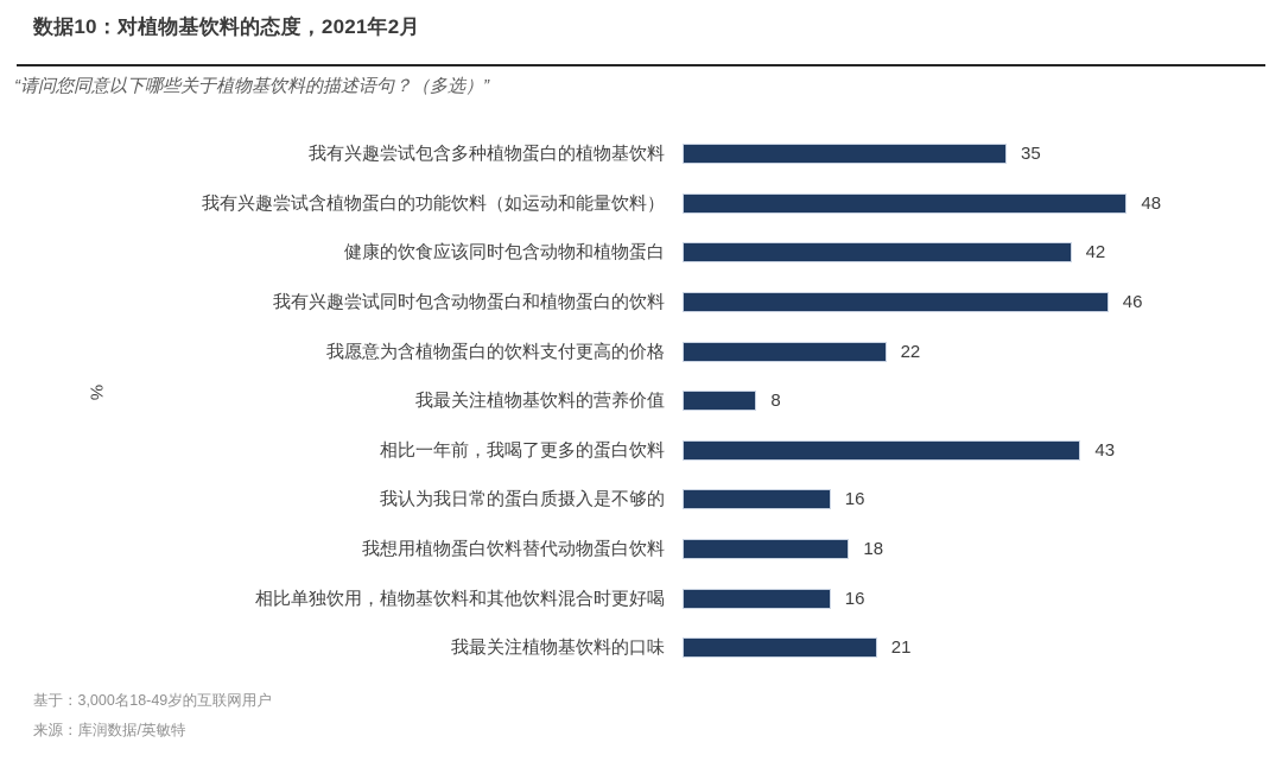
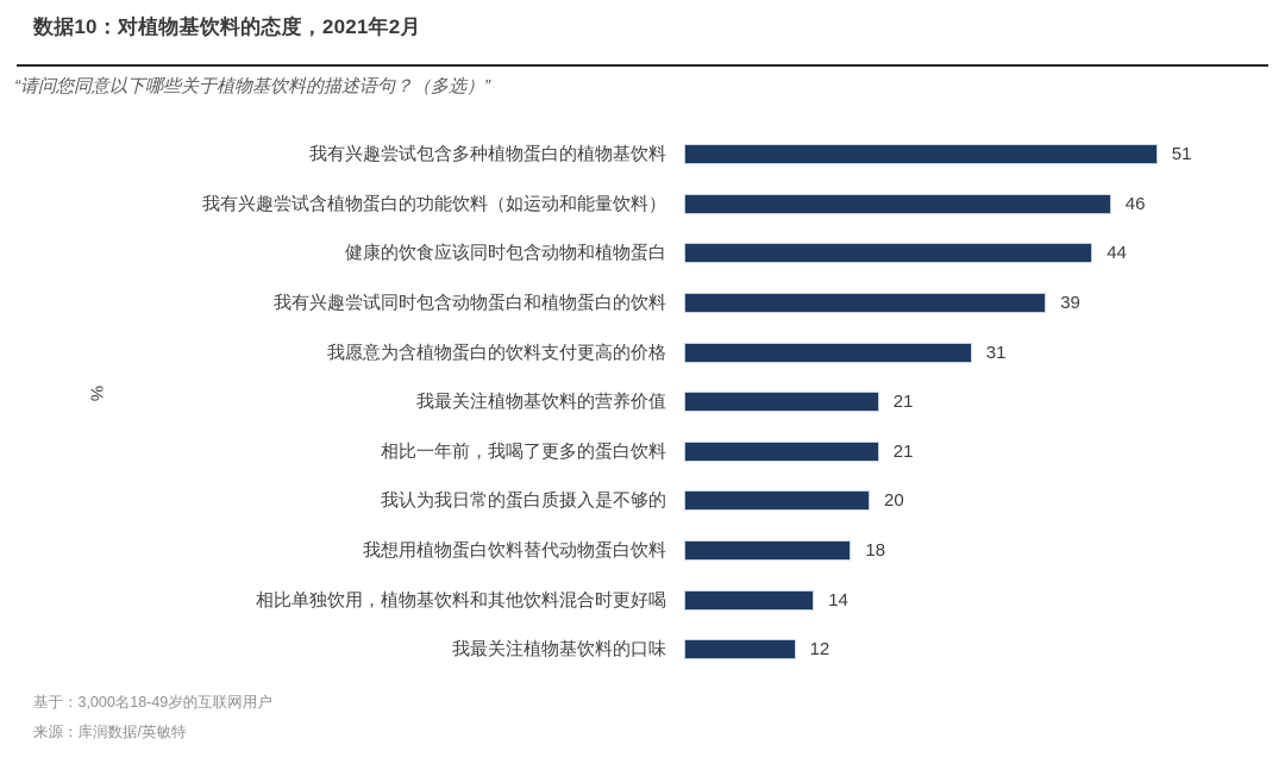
我有兴趣尝试包含多种植物蛋白的植物基饮料: 35 -> 51
我有兴趣尝试含植物蛋白的功能饮料（如运动和能量饮料）: 48 -> 46
健康的饮食应该同时包含动物和植物蛋白: 42 -> 44
我有兴趣尝试同时包含动物蛋白和植物蛋白的饮料: 46 -> 39
我愿意为含植物蛋白的饮料支付更高的价格: 22 -> 31
我最关注植物基饮料的营养价值: 8 -> 21
相比一年前，我喝了更多的蛋白饮料: 43 -> 21
我认为我日常的蛋白质摄入是不够的: 16 -> 20
相比单独饮用，植物基饮料和其他饮料混合时更好喝: 16 -> 14
我最关注植物基饮料的口味: 21 -> 12
